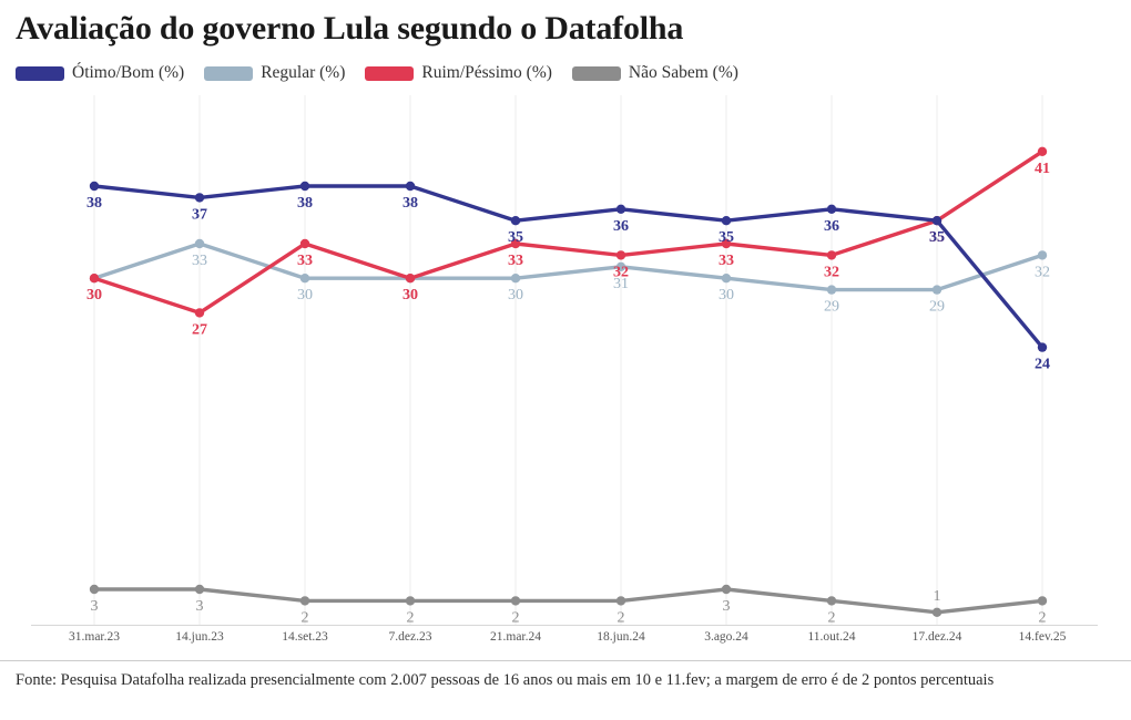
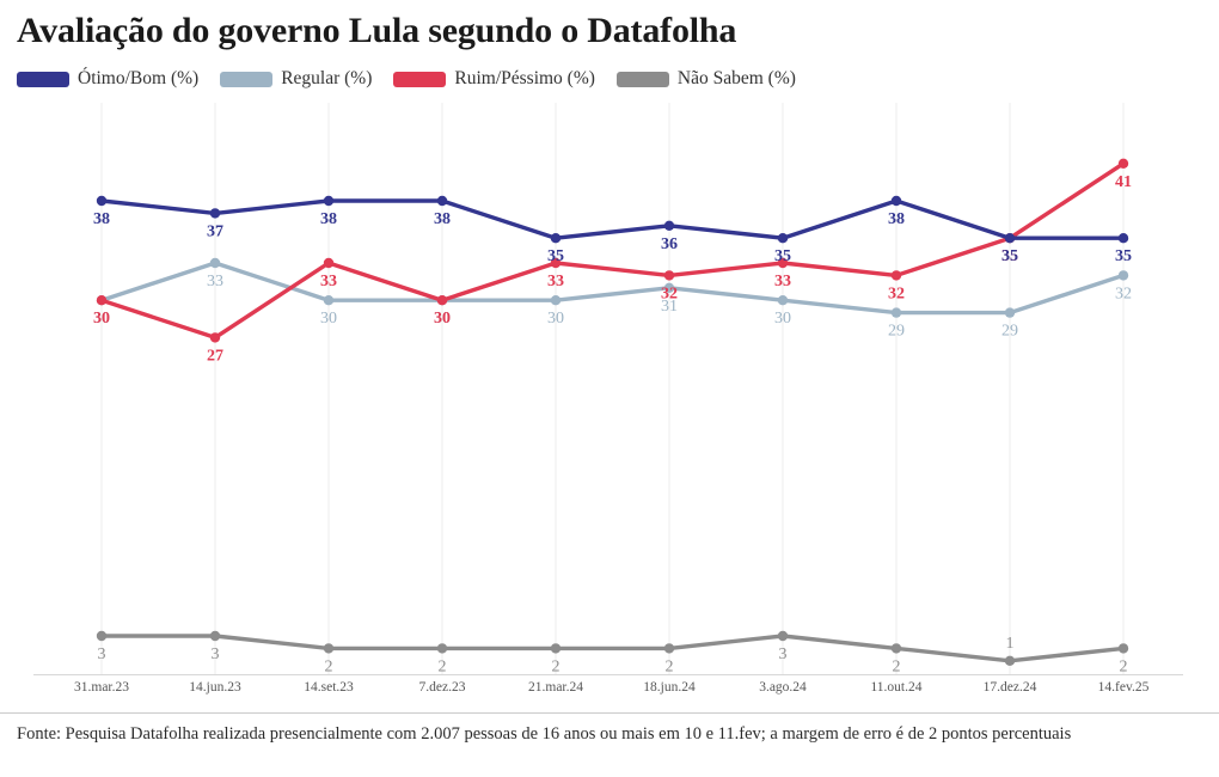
Ótimo/Bom (%)/11.out.24: 36 -> 38
Ótimo/Bom (%)/14.fev.25: 24 -> 35
